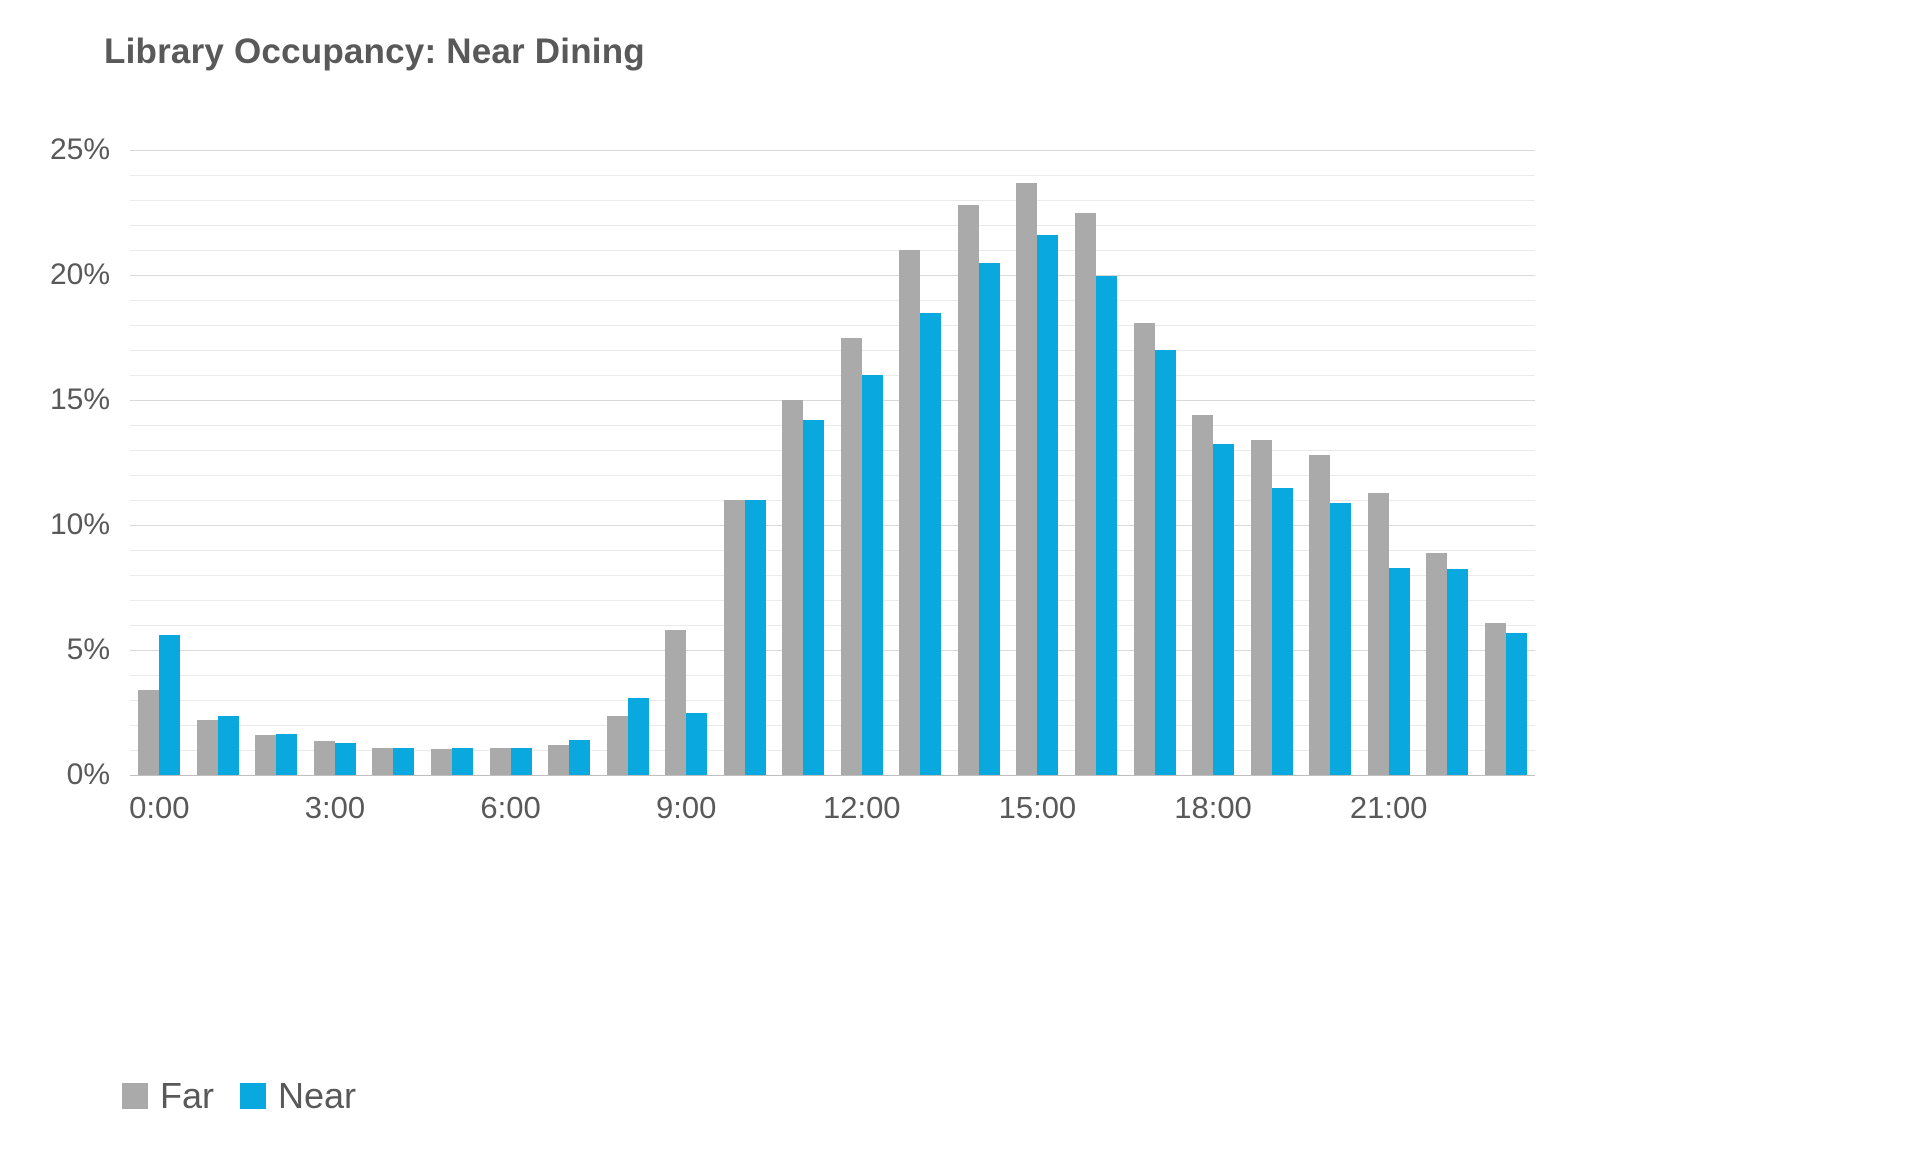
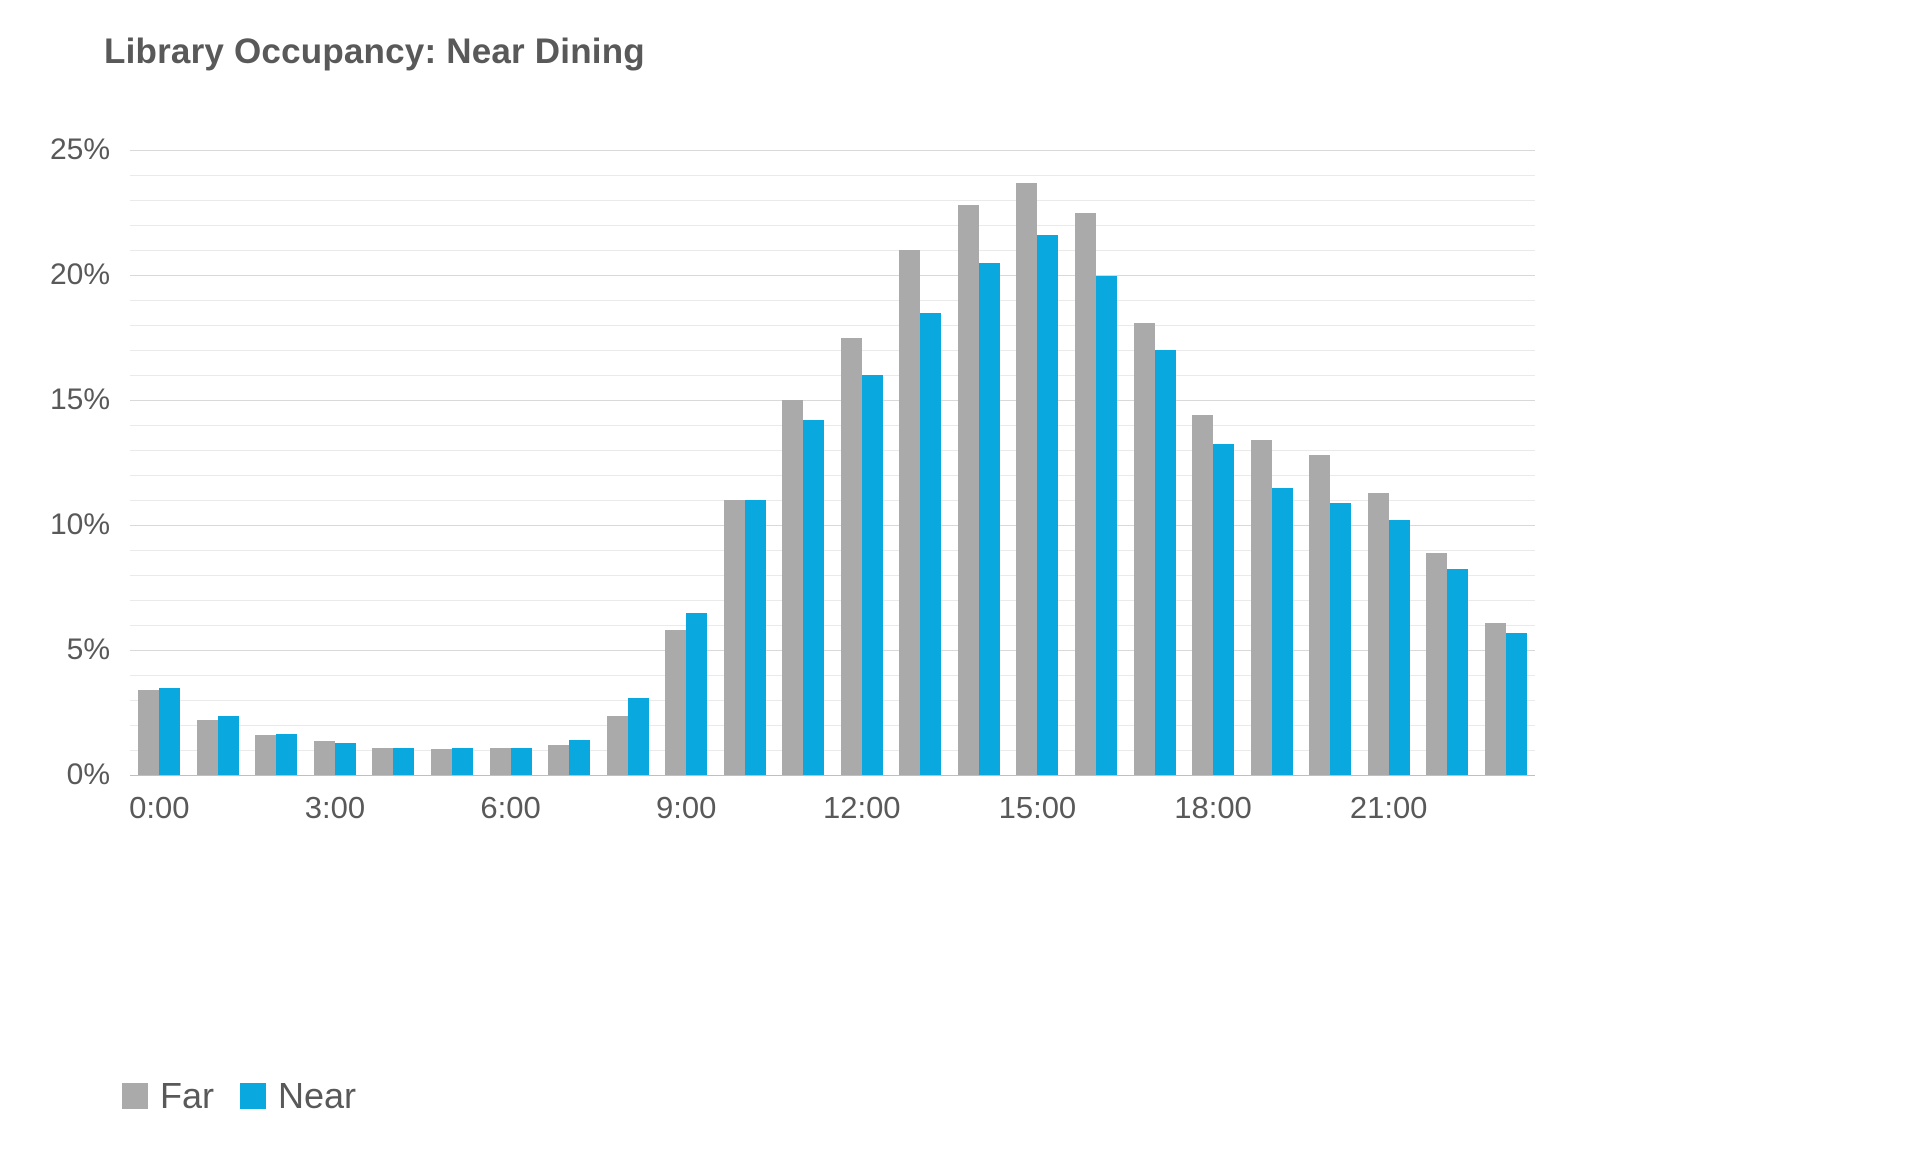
Near/0:00: 5.6% -> 3.5%
Near/9:00: 2.5% -> 6.5%
Near/21:00: 8.3% -> 10.2%
